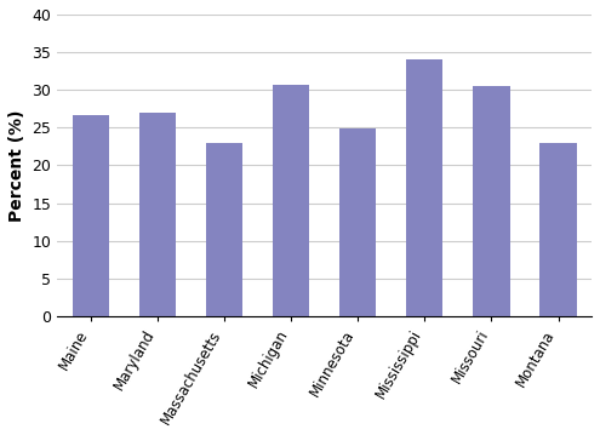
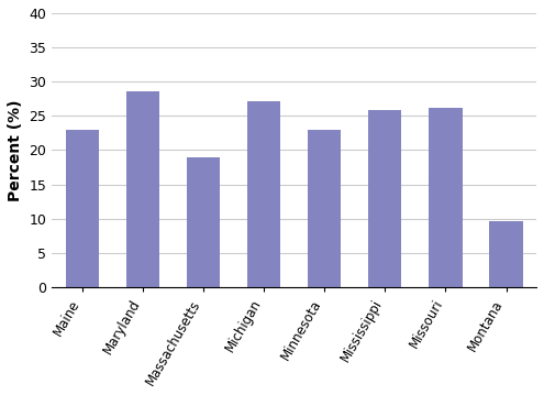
Maine: 26.6 -> 23.0
Maryland: 27.0 -> 28.6
Massachusetts: 23.0 -> 19.0
Michigan: 30.7 -> 27.2
Minnesota: 24.9 -> 23.0
Mississippi: 34.0 -> 25.8
Missouri: 30.5 -> 26.2
Montana: 23.0 -> 9.6
